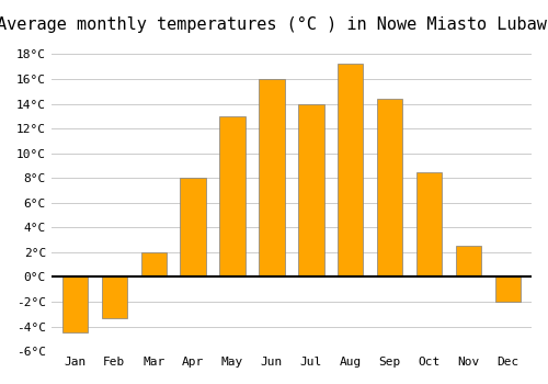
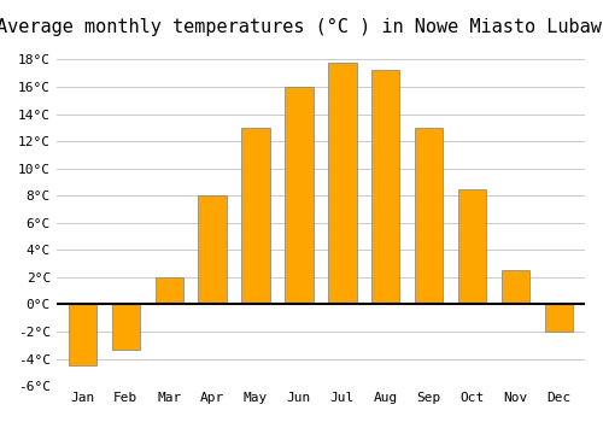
Jul: 14.0°C -> 17.8°C
Sep: 14.4°C -> 13.0°C
